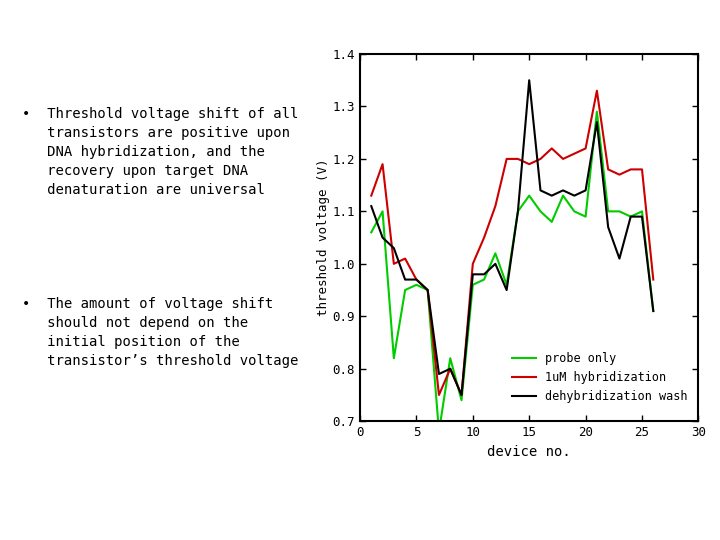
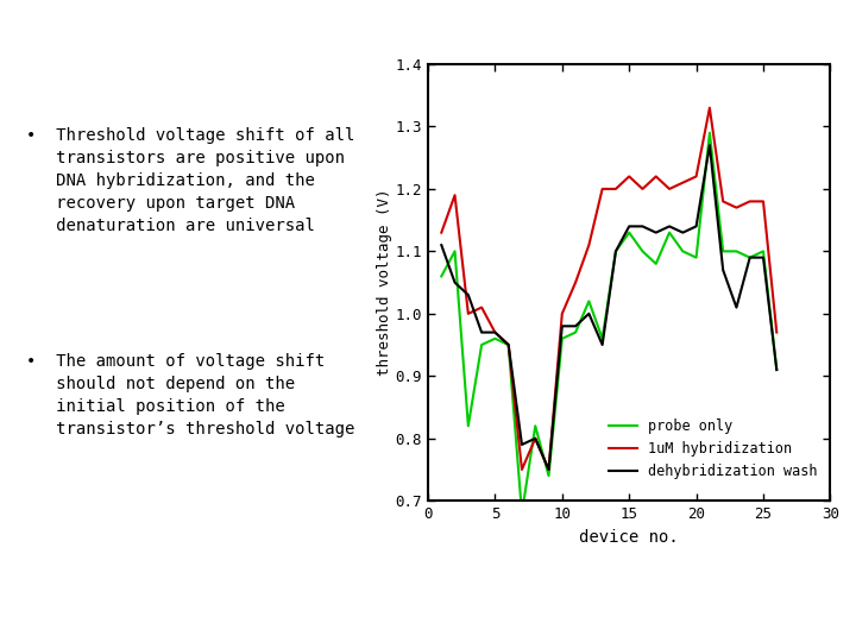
1uM hybridization/15: 1.19 -> 1.22
dehybridization wash/15: 1.35 -> 1.14
